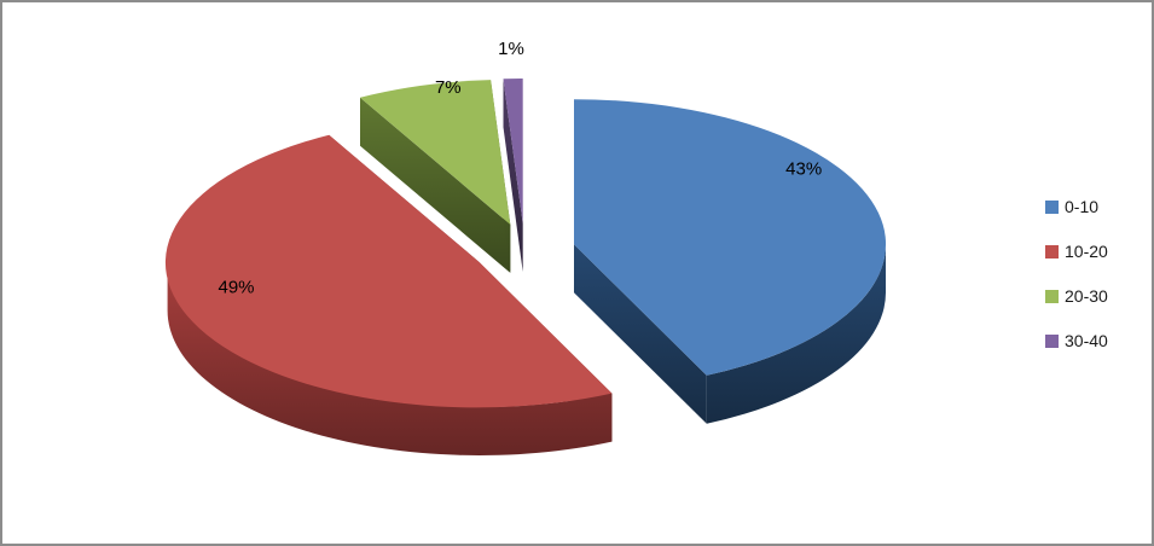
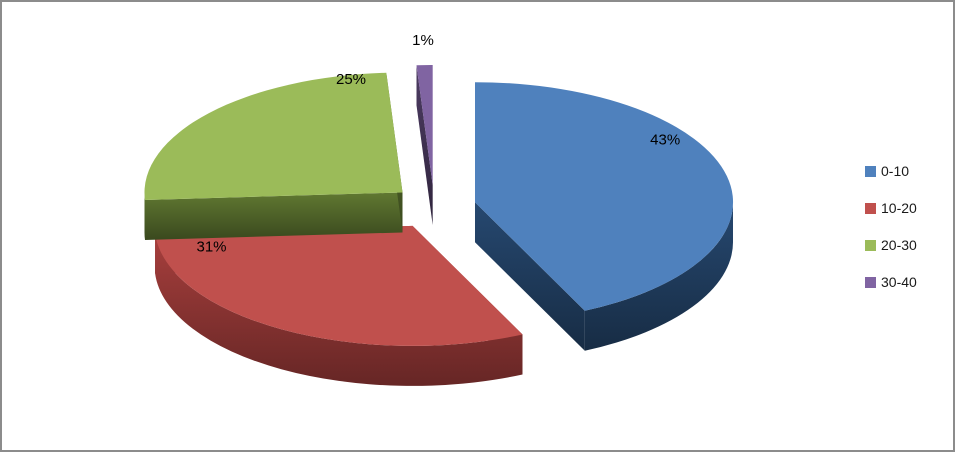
10-20: 49% -> 31%
20-30: 7% -> 25%
